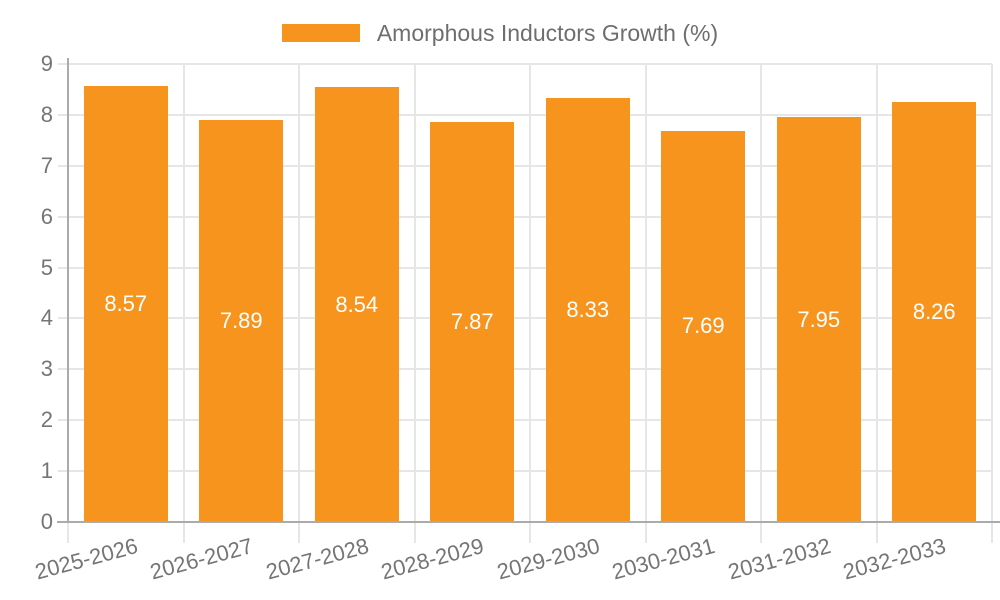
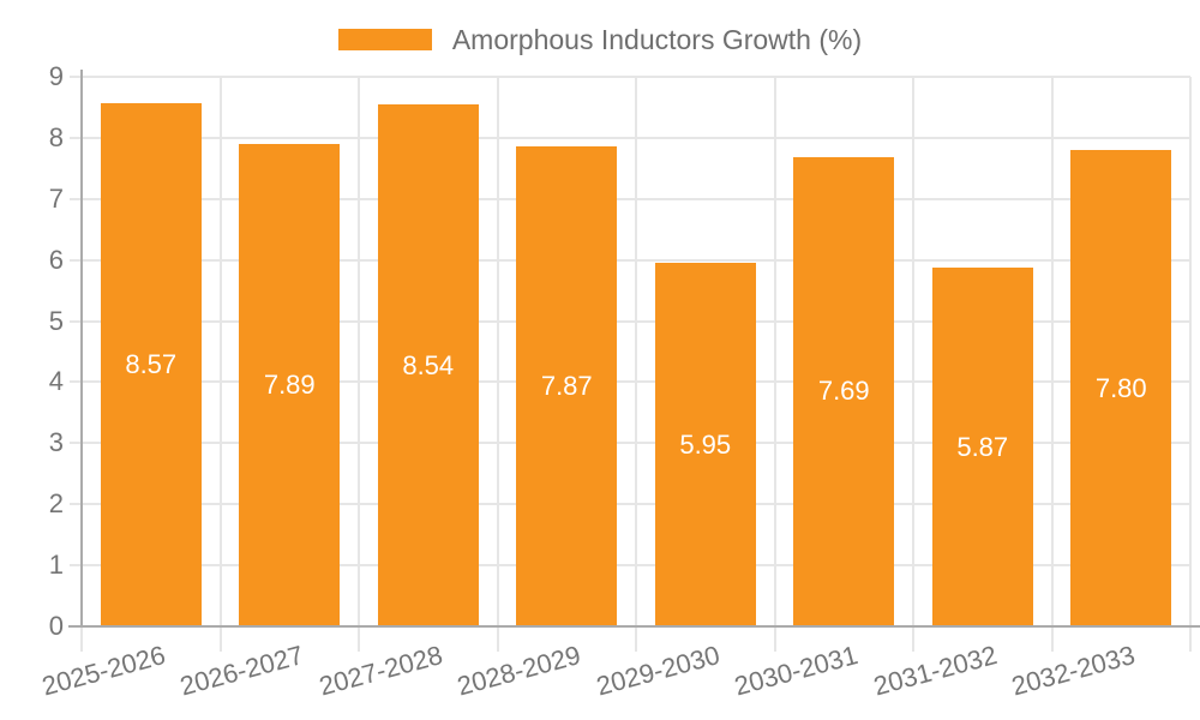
2029-2030: 8.33 -> 5.95
2031-2032: 7.95 -> 5.87
2032-2033: 8.26 -> 7.80
